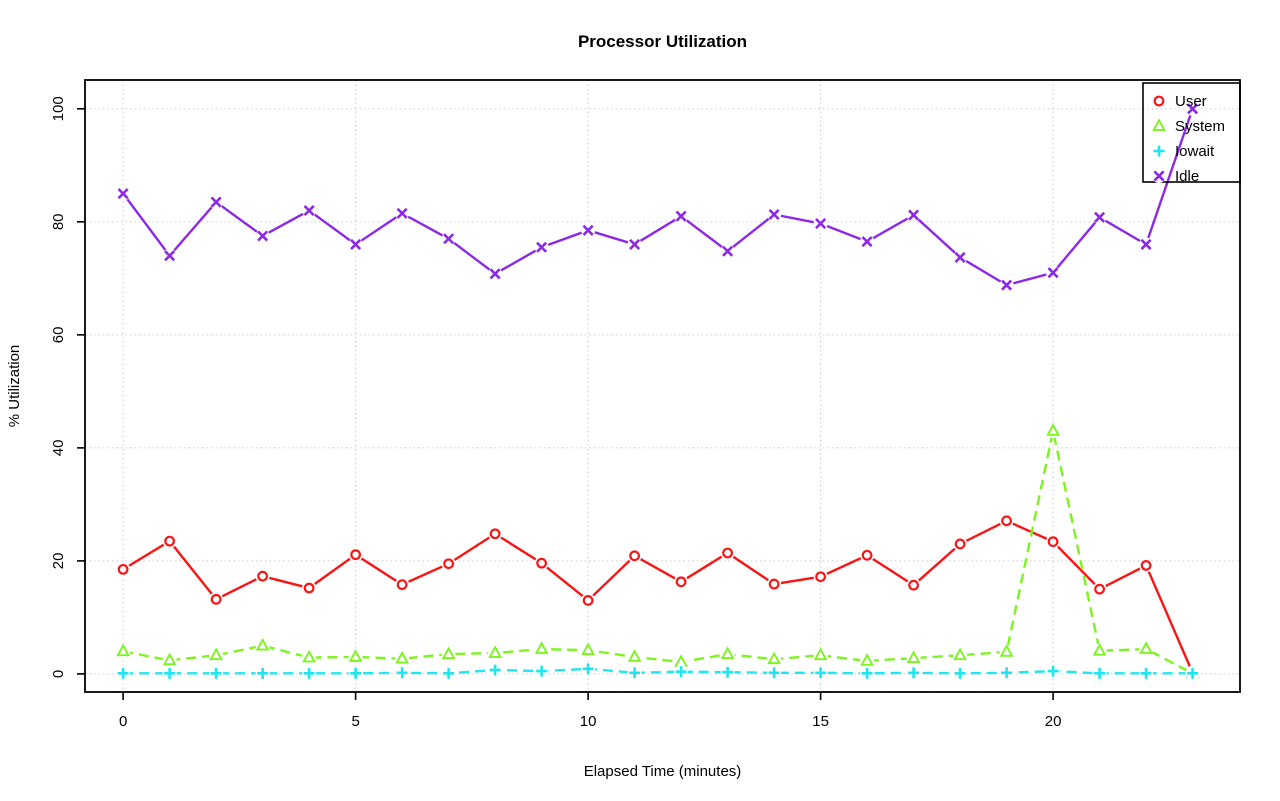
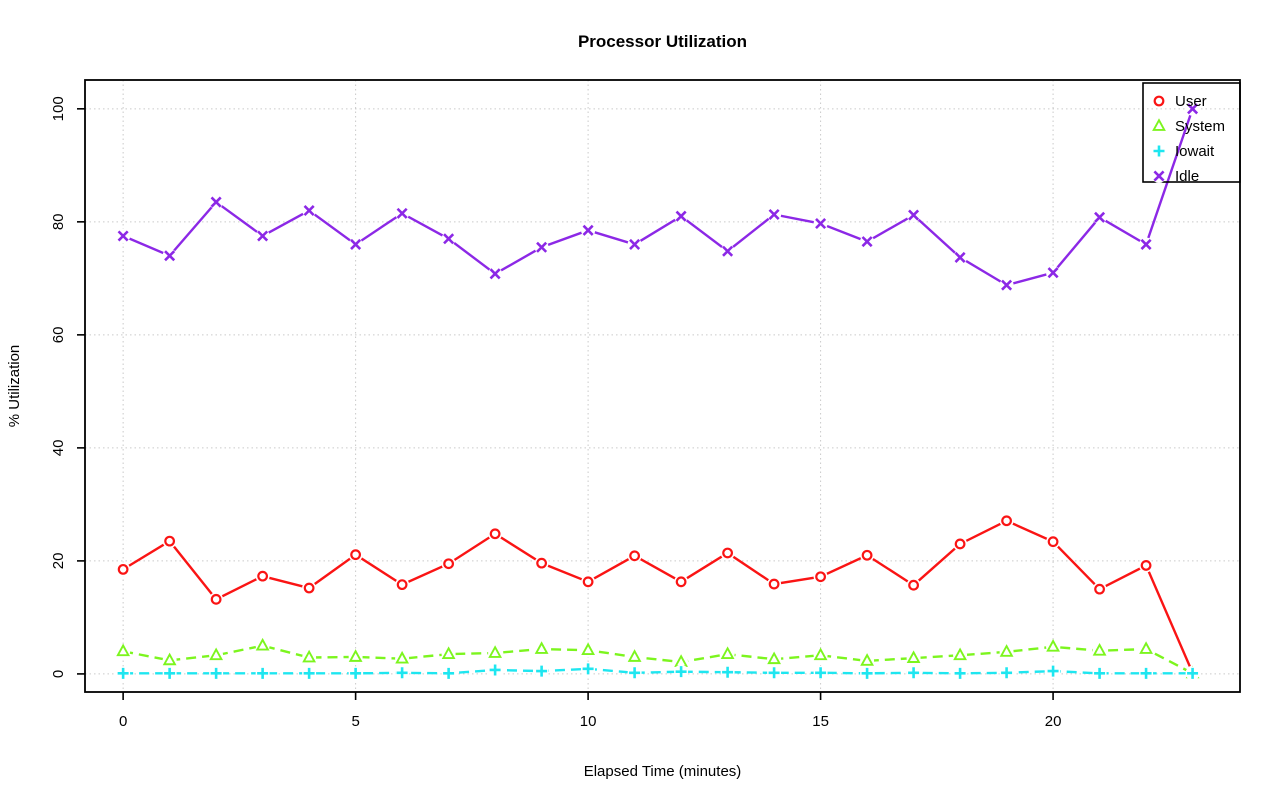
Idle/0: 85 -> 78
User/10: 13 -> 16
System/20: 43 -> 5
